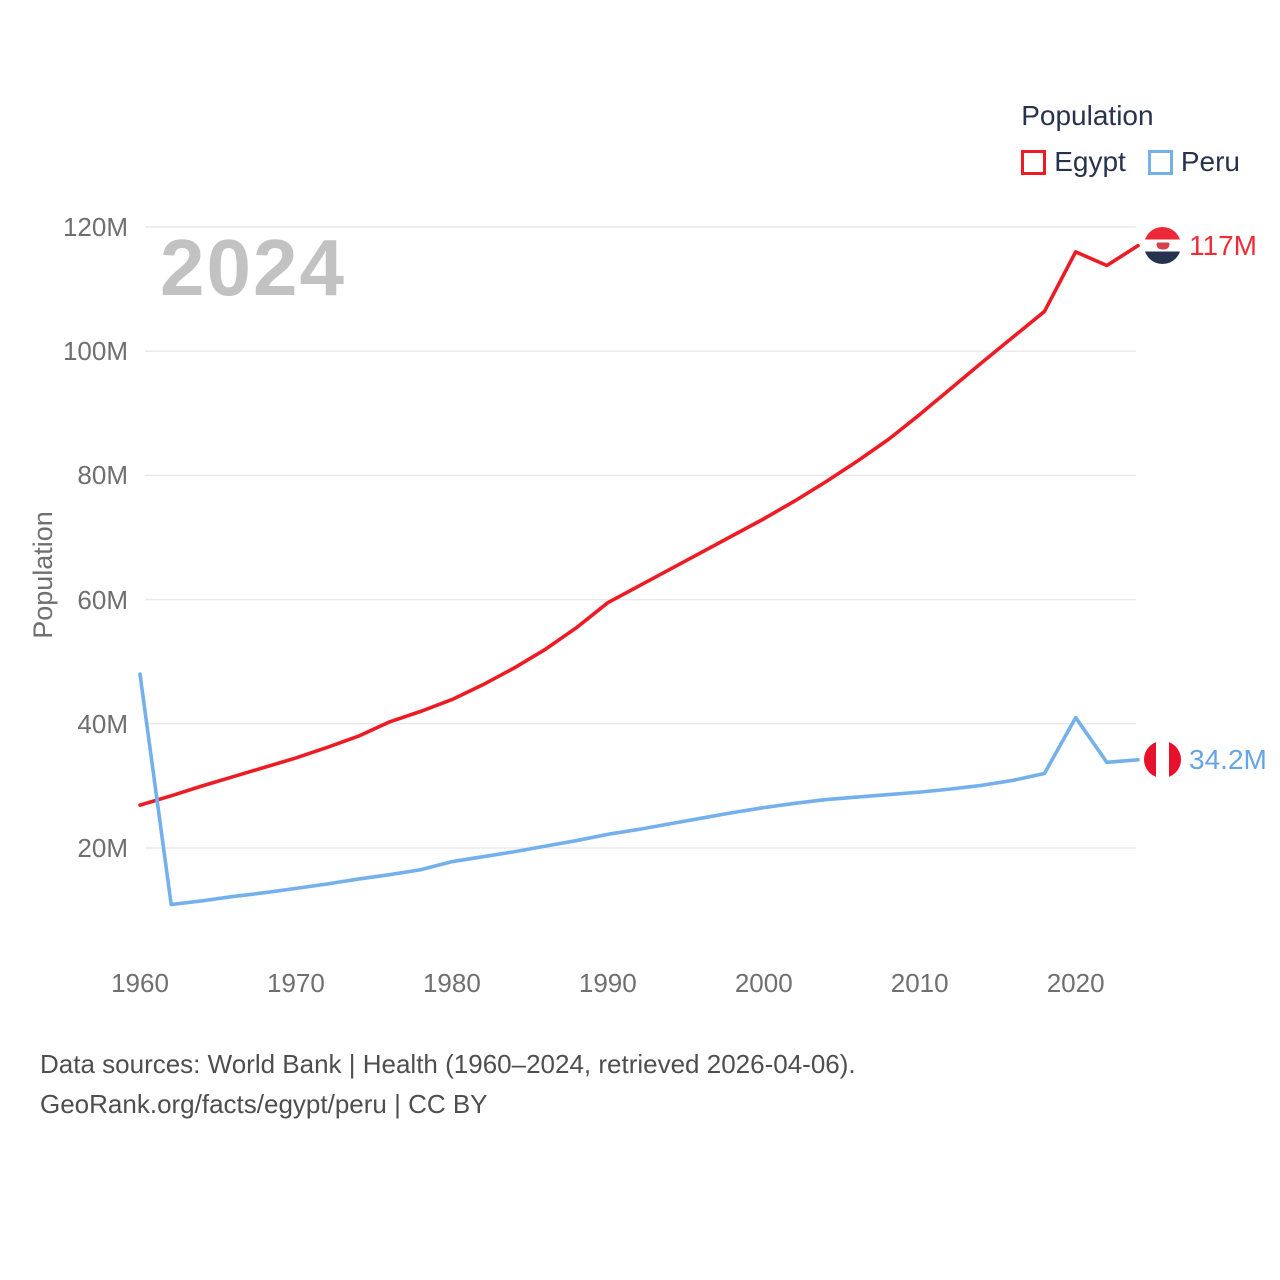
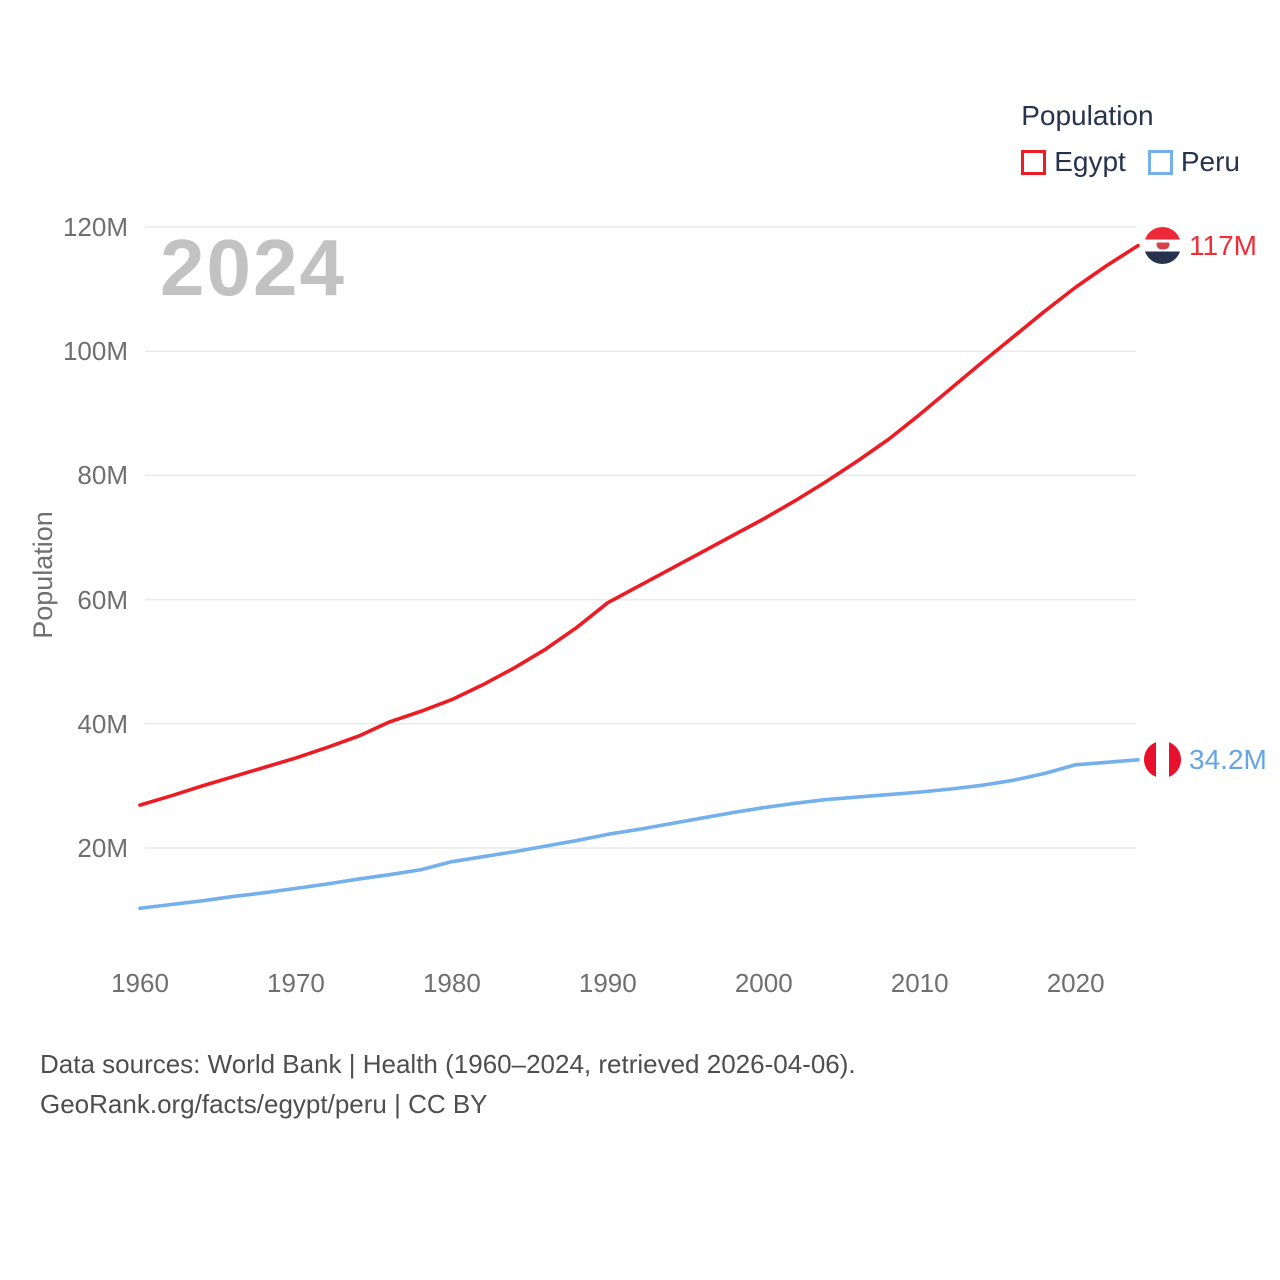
Peru/1960: 48M -> 10M
Egypt/2020: 116M -> 110M
Peru/2020: 41M -> 33M
